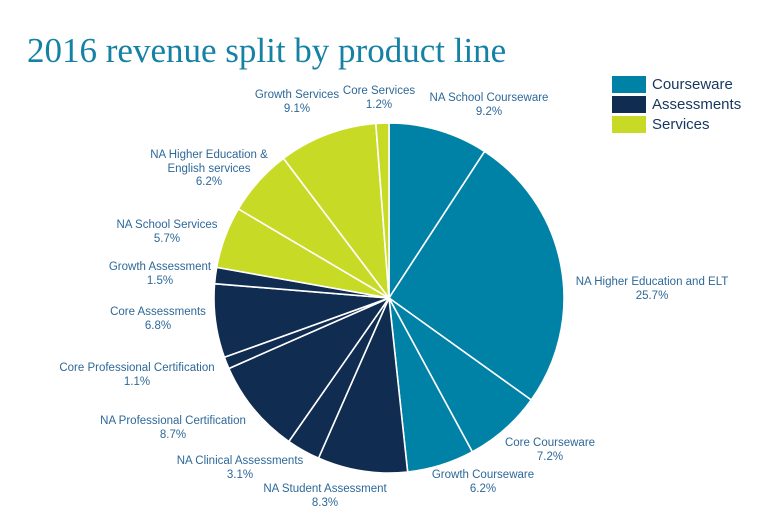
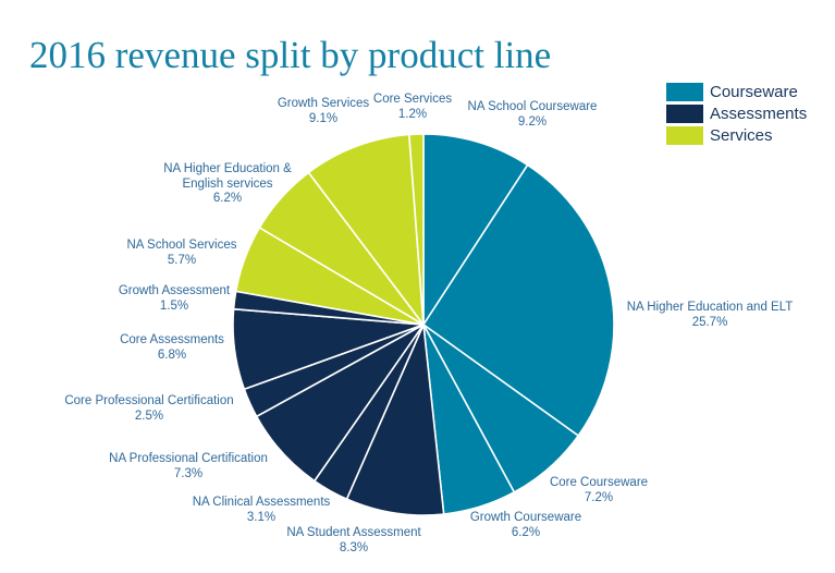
NA Professional Certification: 8.7% -> 7.3%
Core Professional Certification: 1.1% -> 2.5%
